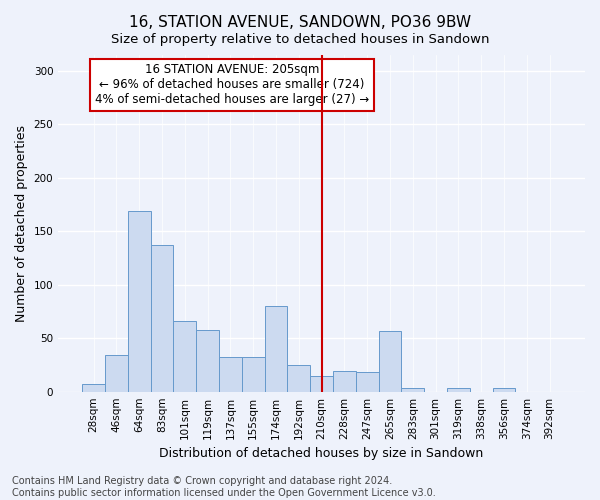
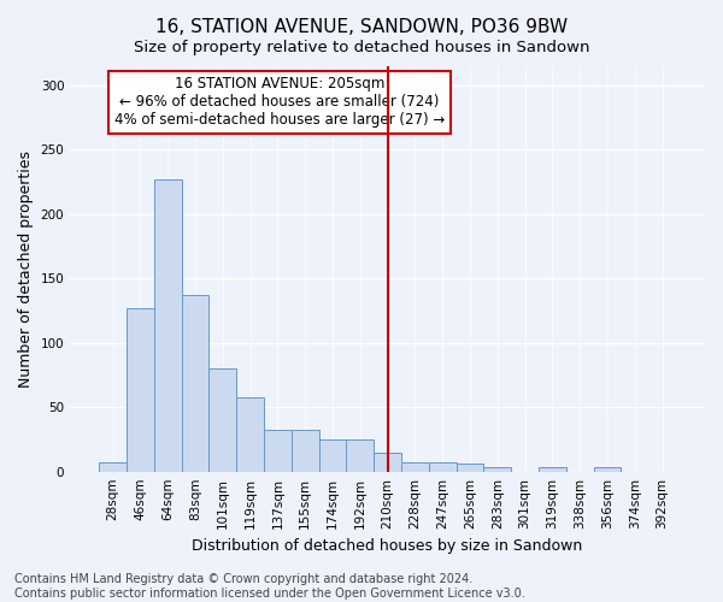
46sqm: 34 -> 127
64sqm: 169 -> 227
101sqm: 66 -> 80
174sqm: 80 -> 25
228sqm: 19 -> 7
247sqm: 18 -> 7
265sqm: 57 -> 6
